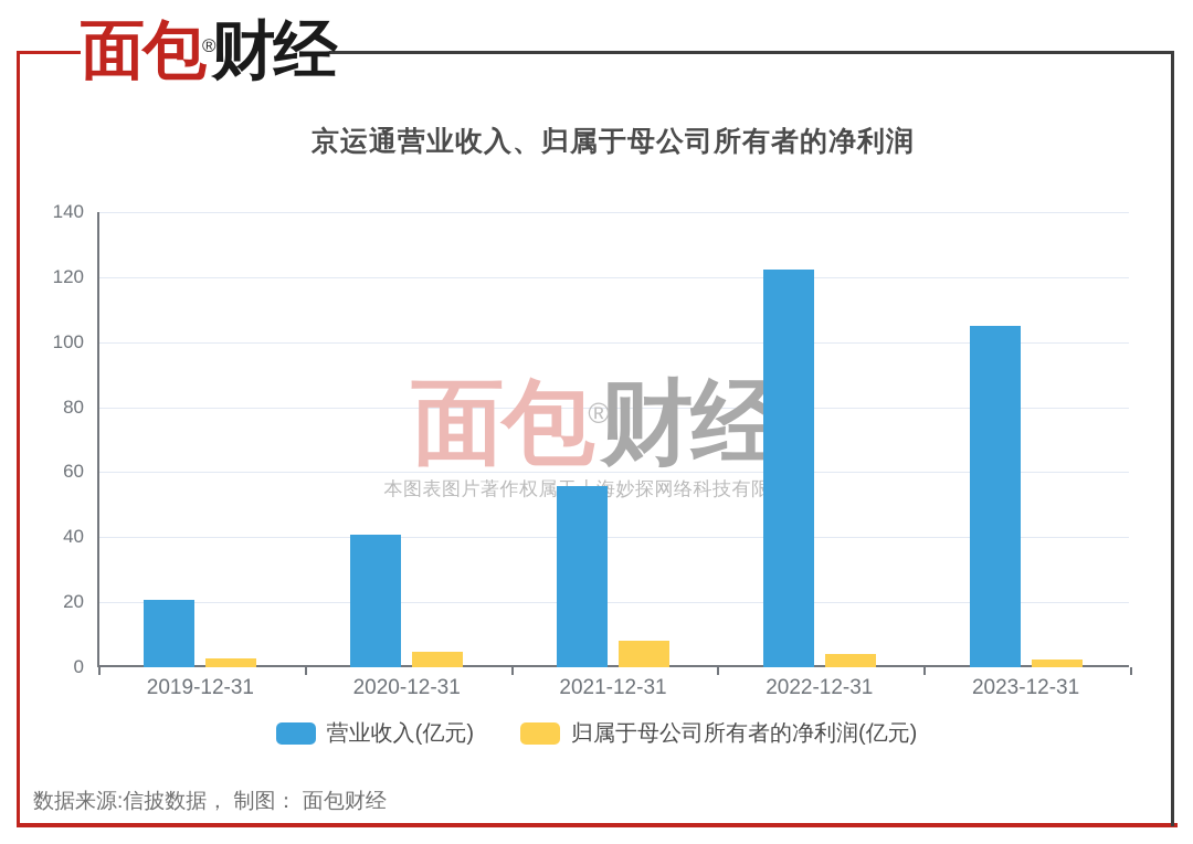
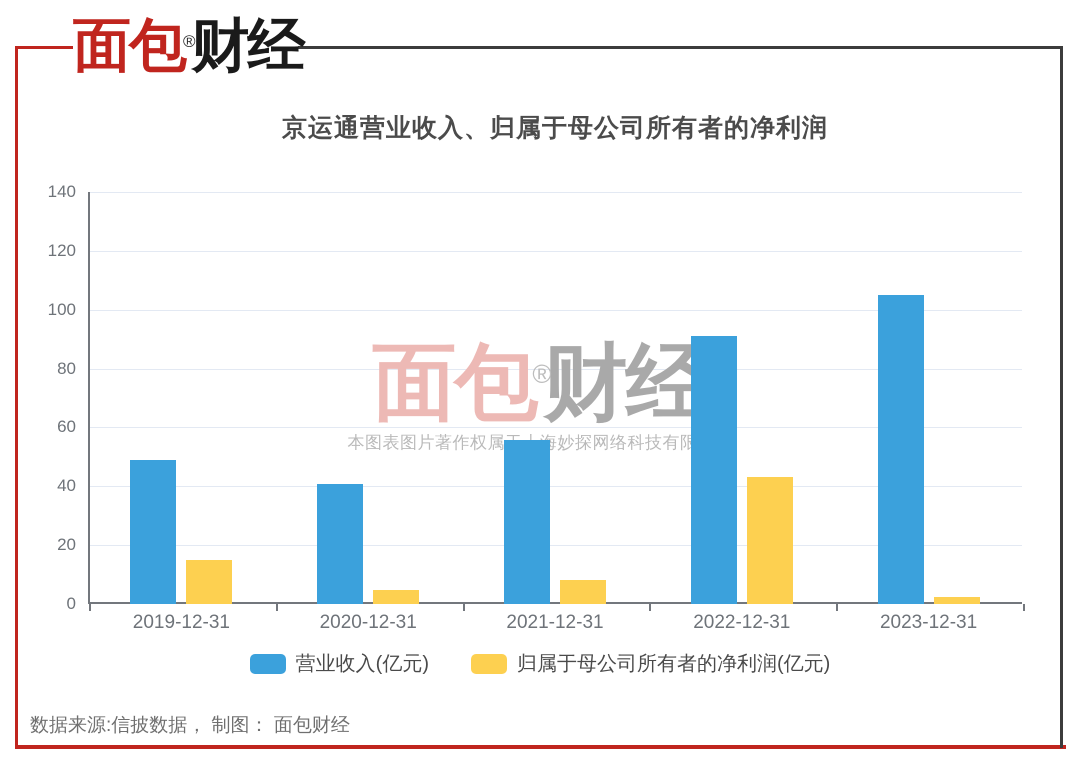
营业收入(亿元)/2019-12-31: 21 -> 49
归属于母公司所有者的净利润(亿元)/2019-12-31: 3 -> 15
营业收入(亿元)/2022-12-31: 122 -> 91
归属于母公司所有者的净利润(亿元)/2022-12-31: 4 -> 43
